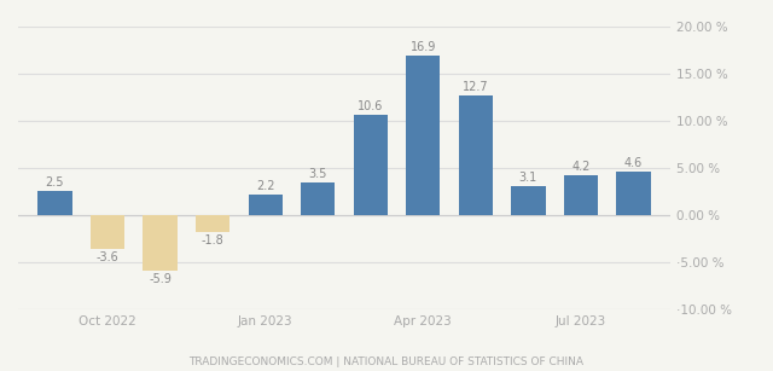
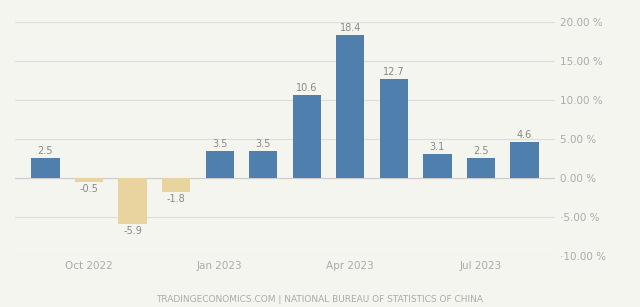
Oct 2022: -3.6 -> -0.5
Jan 2023: 2.2 -> 3.5
Apr 2023: 16.9 -> 18.4
Jul 2023: 4.2 -> 2.5
